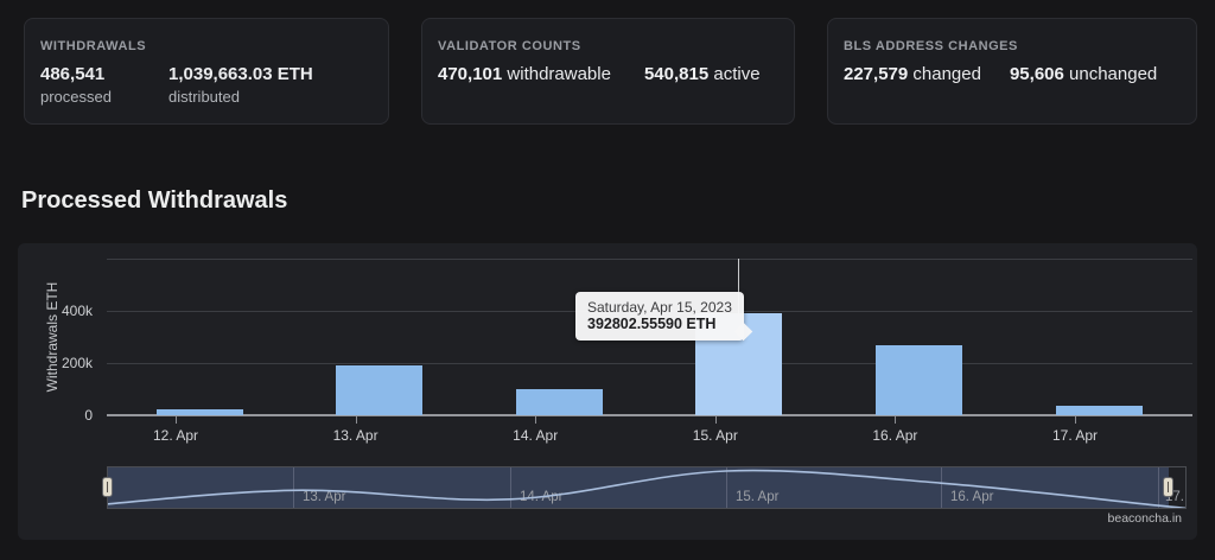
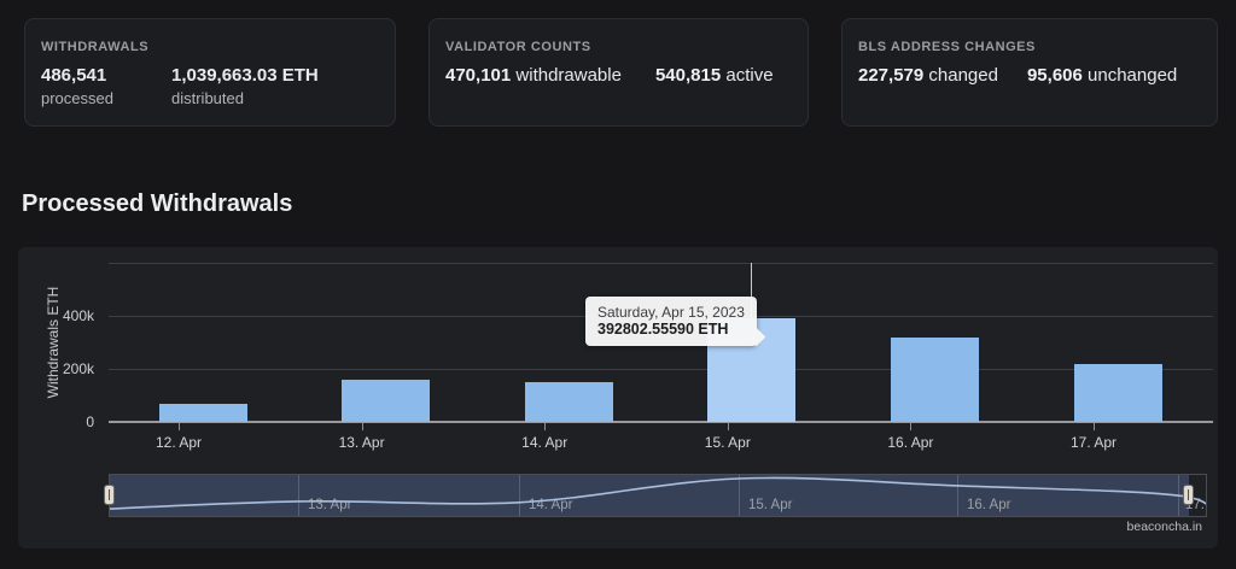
12. Apr: 20k -> 70k
13. Apr: 190k -> 160k
14. Apr: 100k -> 150k
16. Apr: 270k -> 320k
17. Apr: 40k -> 220k
